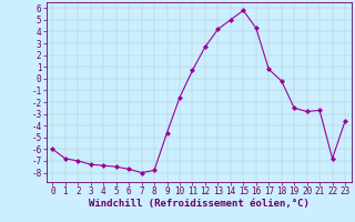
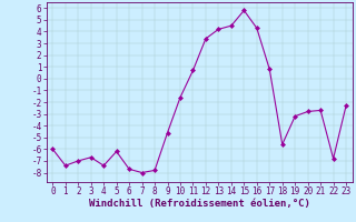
1: -6.8 -> -7.4
3: -7.3 -> -6.7
5: -7.5 -> -6.2
12: 2.7 -> 3.4
14: 5.0 -> 4.5
18: -0.2 -> -5.6
19: -2.5 -> -3.2
23: -3.6 -> -2.3
